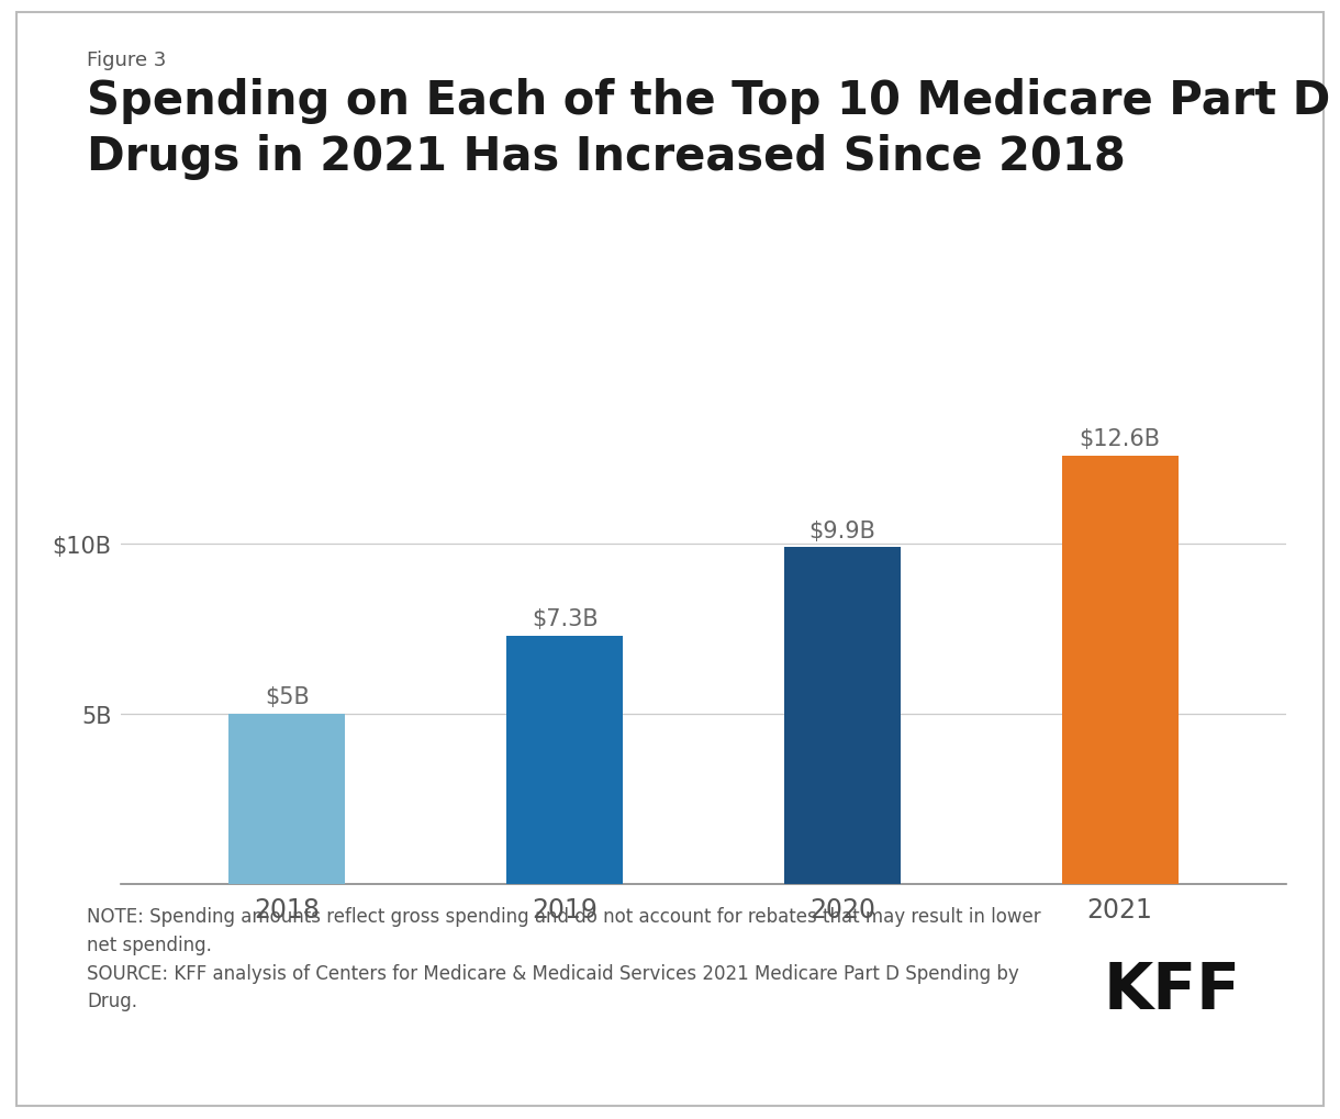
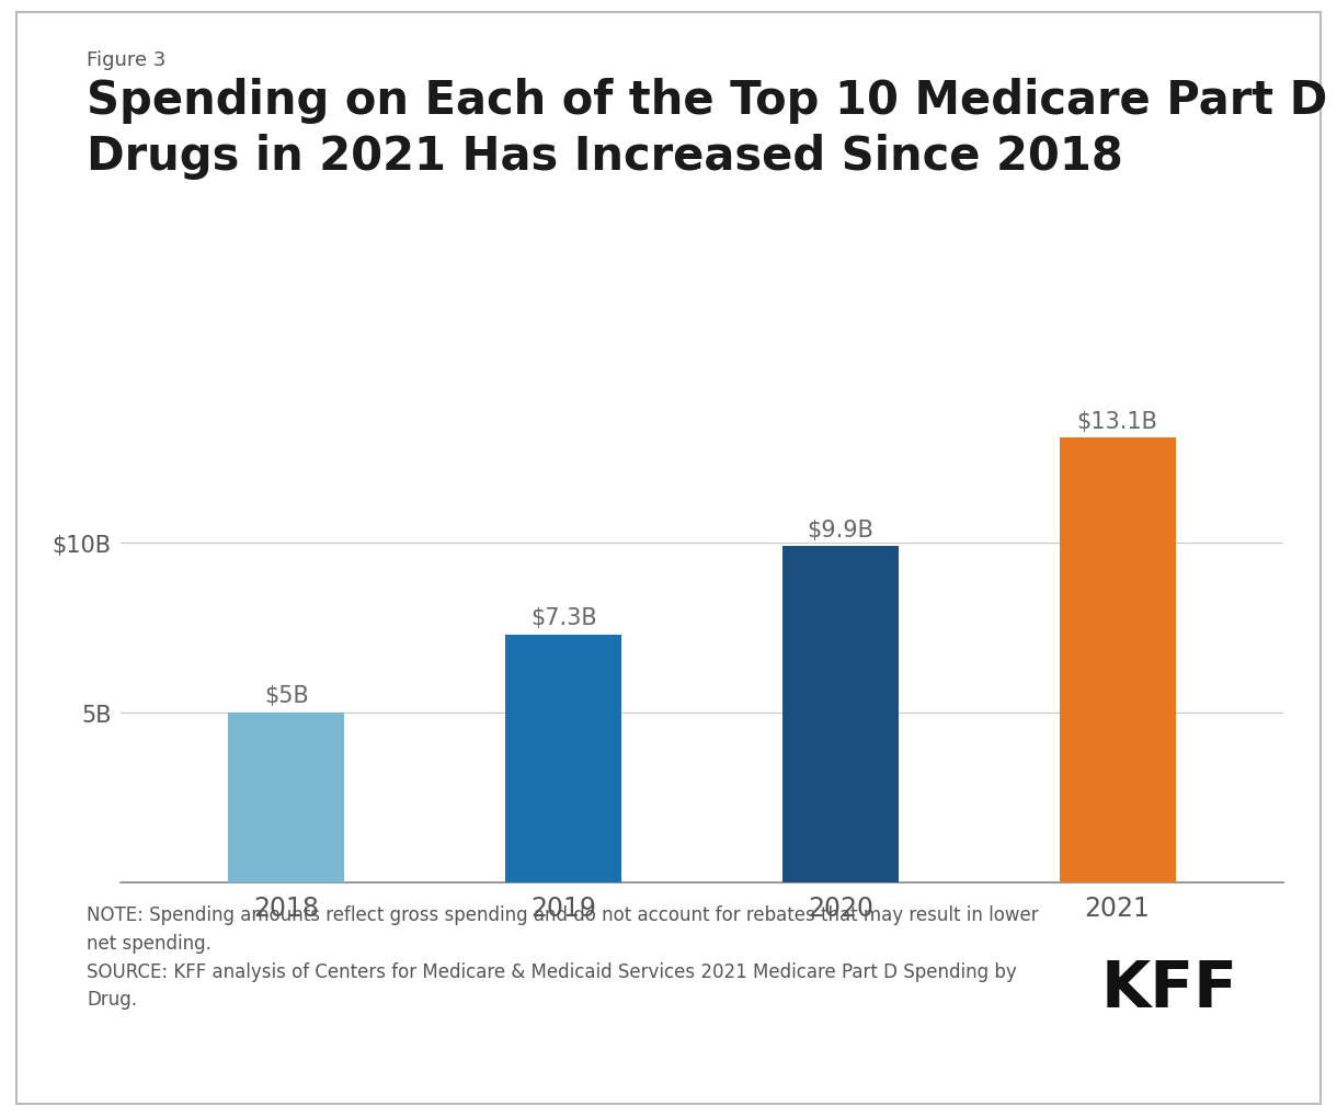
2021: $12.6B -> $13.1B
